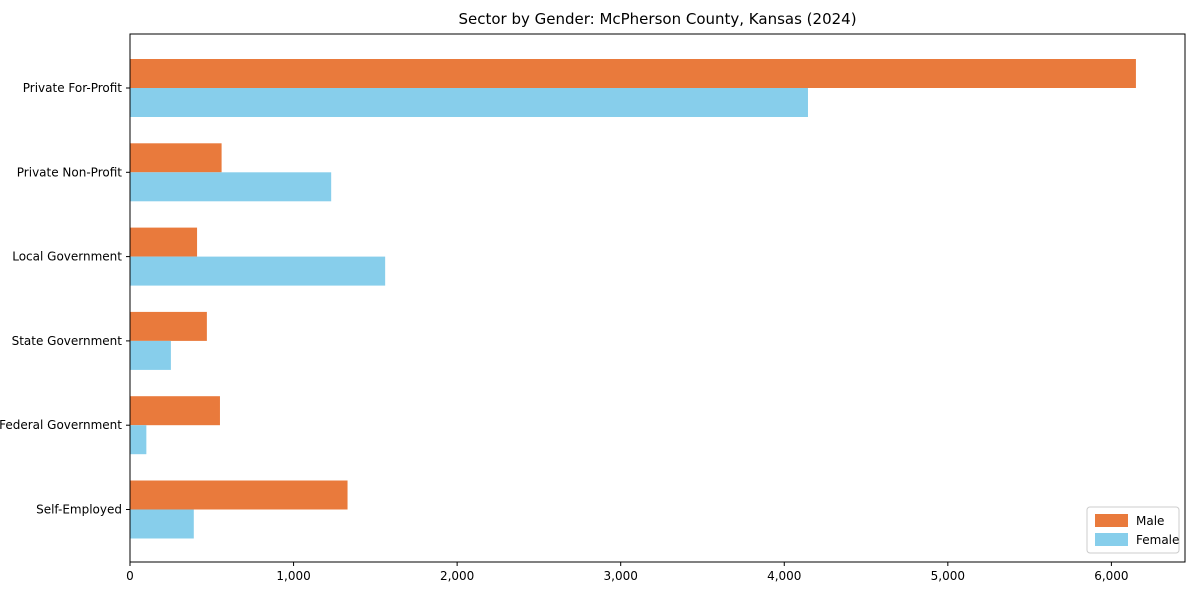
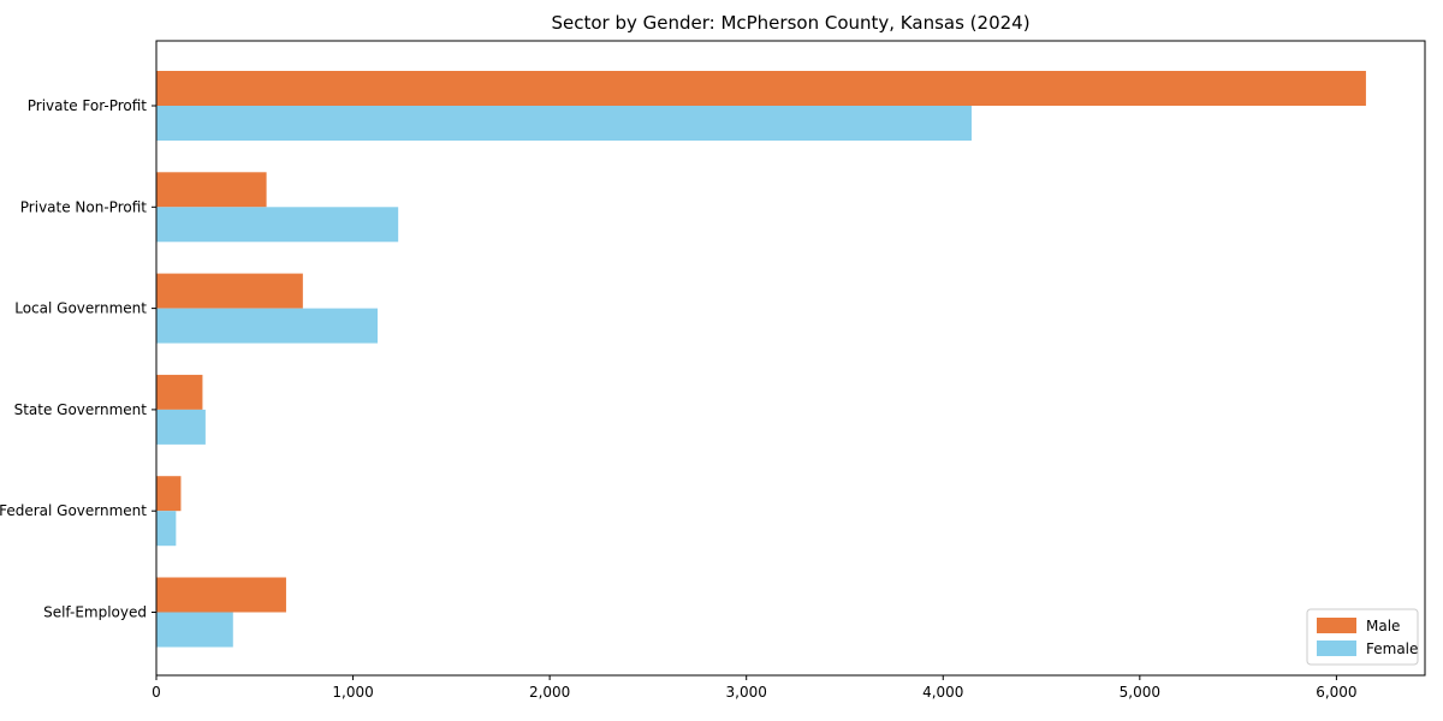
Male/Local Government: 410 -> 740
Female/Local Government: 1560 -> 1120
Male/State Government: 470 -> 240
Male/Federal Government: 550 -> 120
Male/Self-Employed: 1330 -> 660
